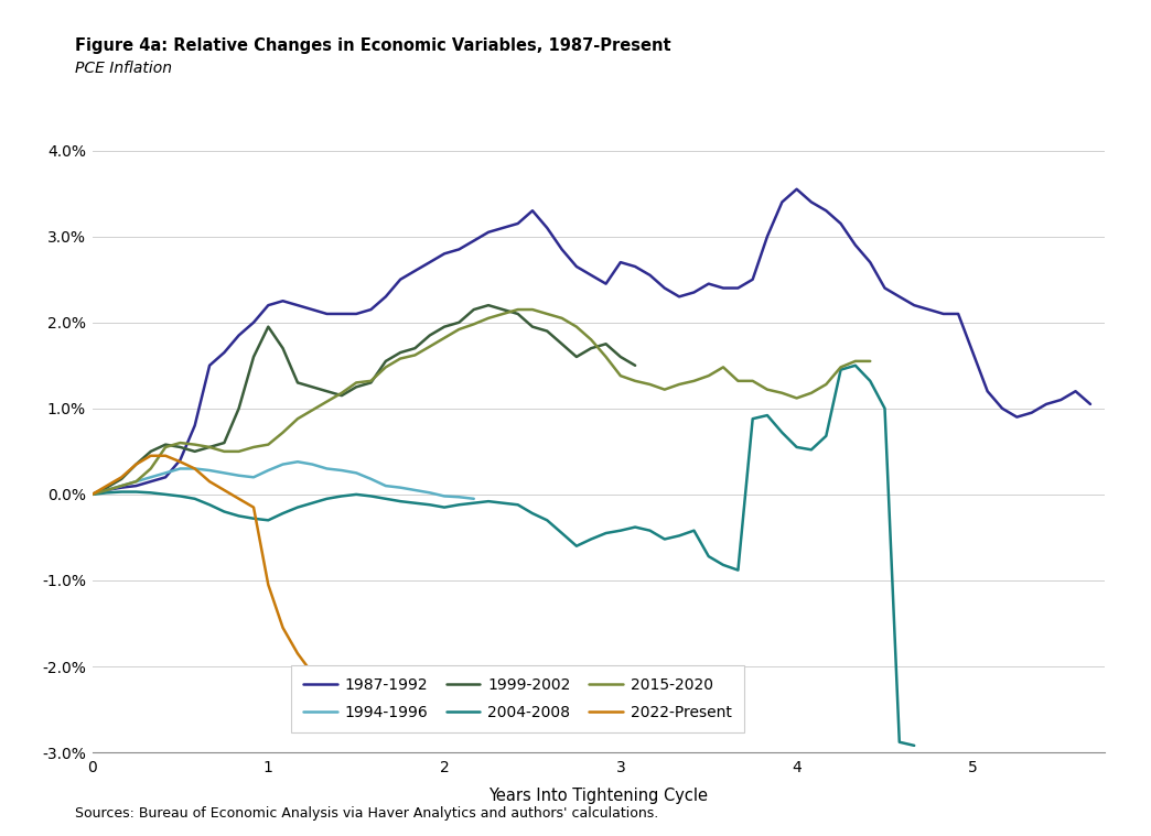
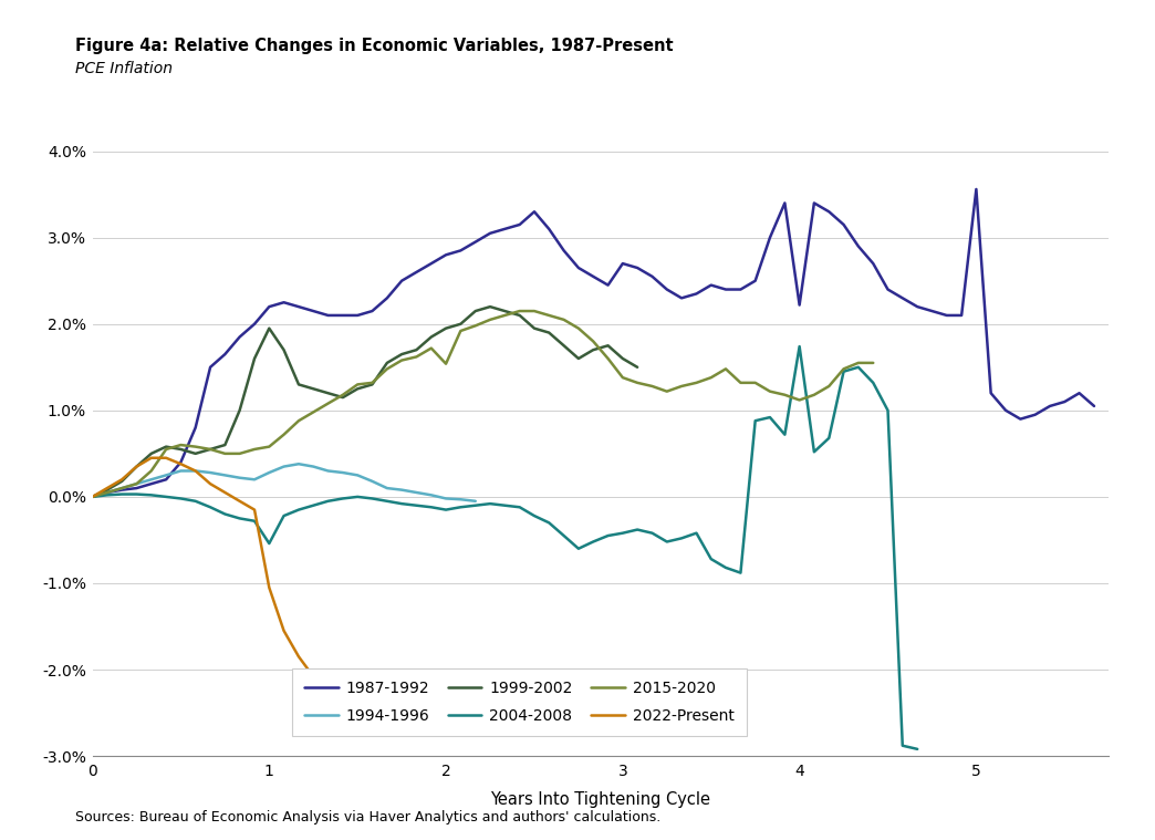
2004-2008/1: -0.30% -> -0.54%
2015-2020/2: 1.82% -> 1.54%
1987-1992/4: 3.55% -> 2.22%
2004-2008/4: 0.55% -> 1.74%
1987-1992/5: 1.65% -> 3.56%
